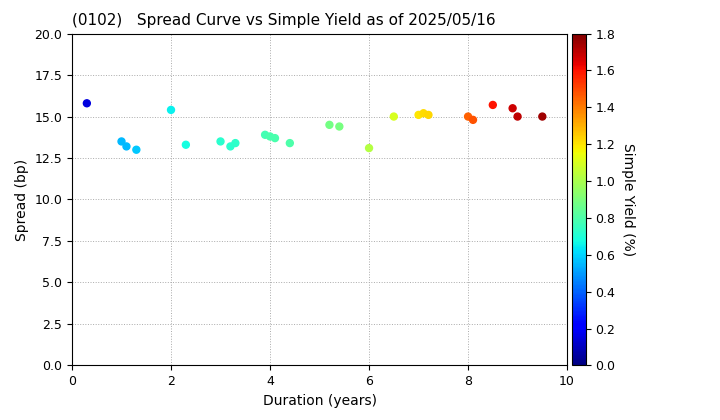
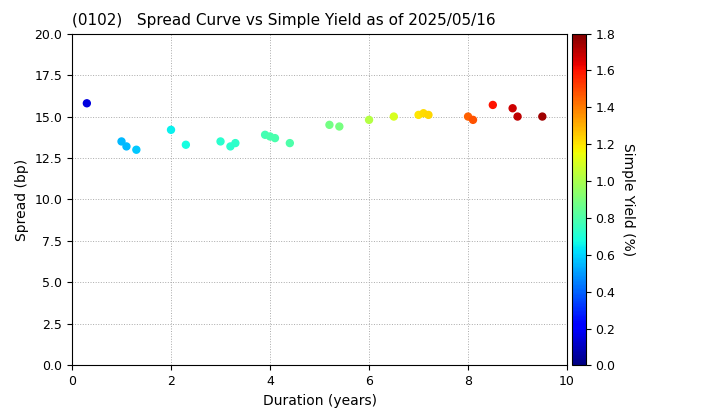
2: 15.4 -> 14.2
6: 13.1 -> 14.8
